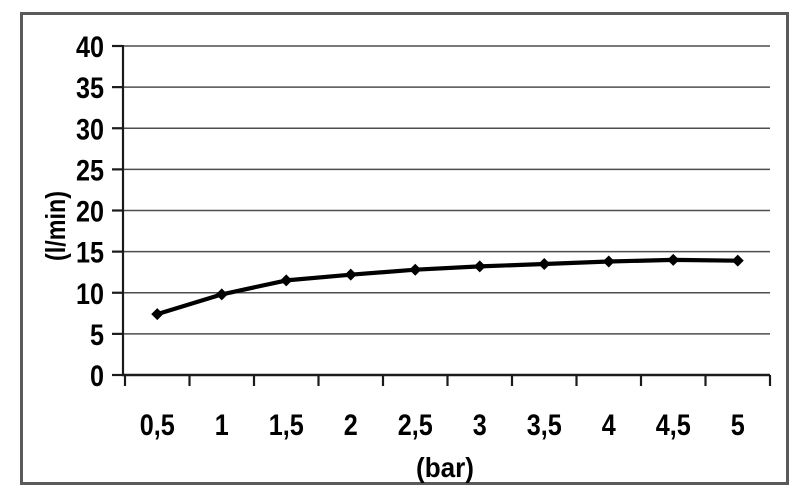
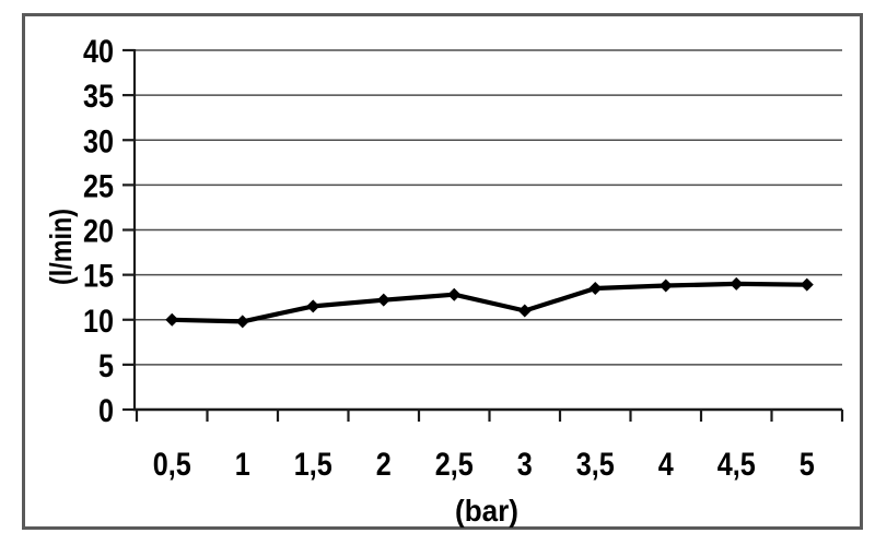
0,5: 7 -> 10
3: 13 -> 11
